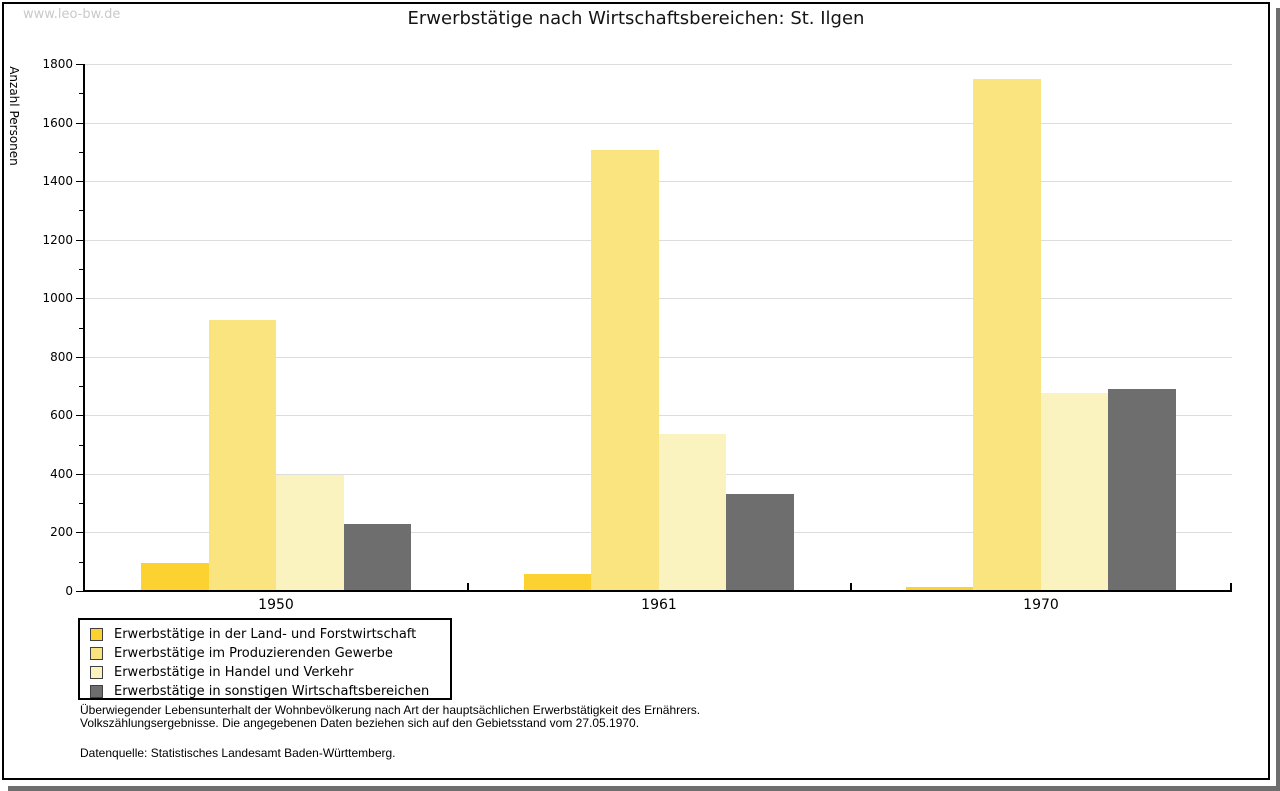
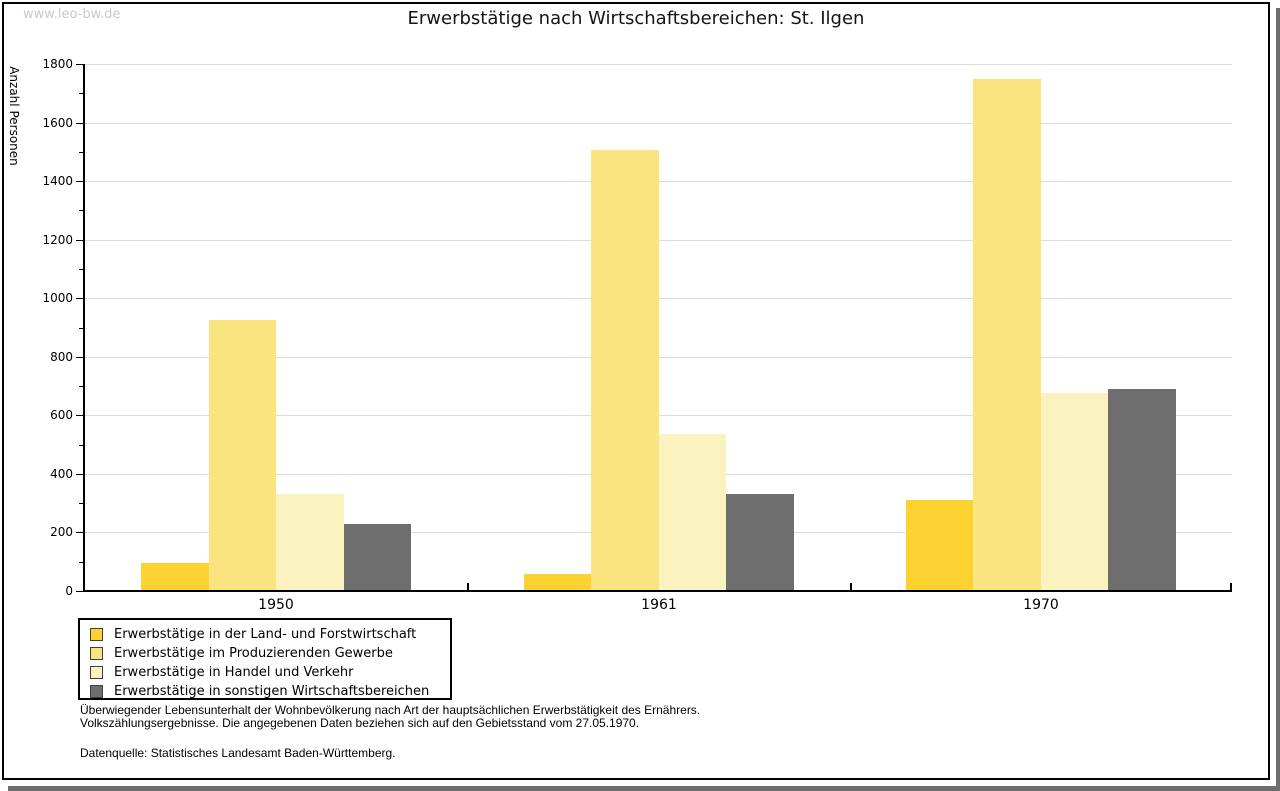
Erwerbstätige in Handel und Verkehr/1950: 400 -> 330
Erwerbstätige in der Land- und Forstwirtschaft/1970: 20 -> 310
